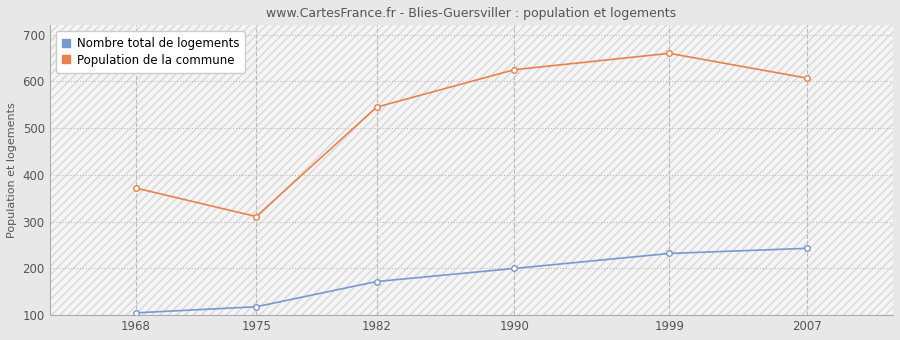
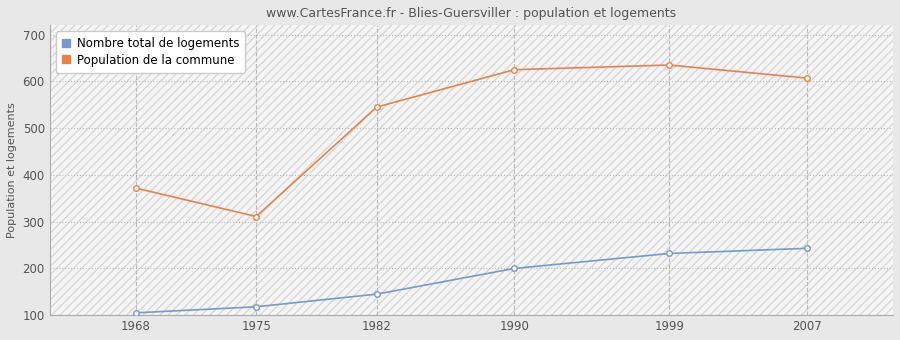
Nombre total de logements/1982: 172 -> 145
Population de la commune/1999: 660 -> 635
